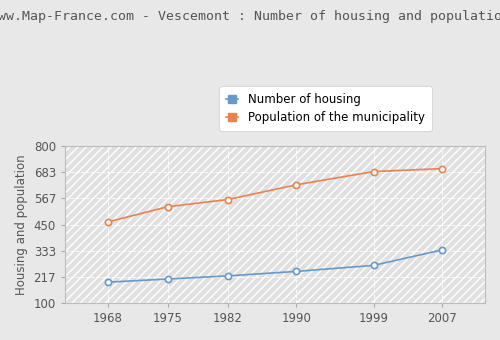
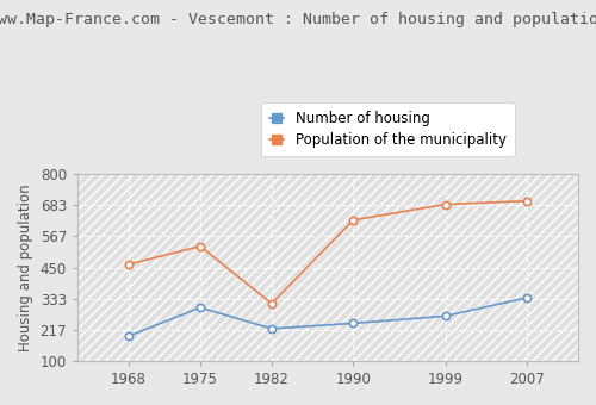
Number of housing/1975: 207 -> 300
Population of the municipality/1982: 562 -> 315
